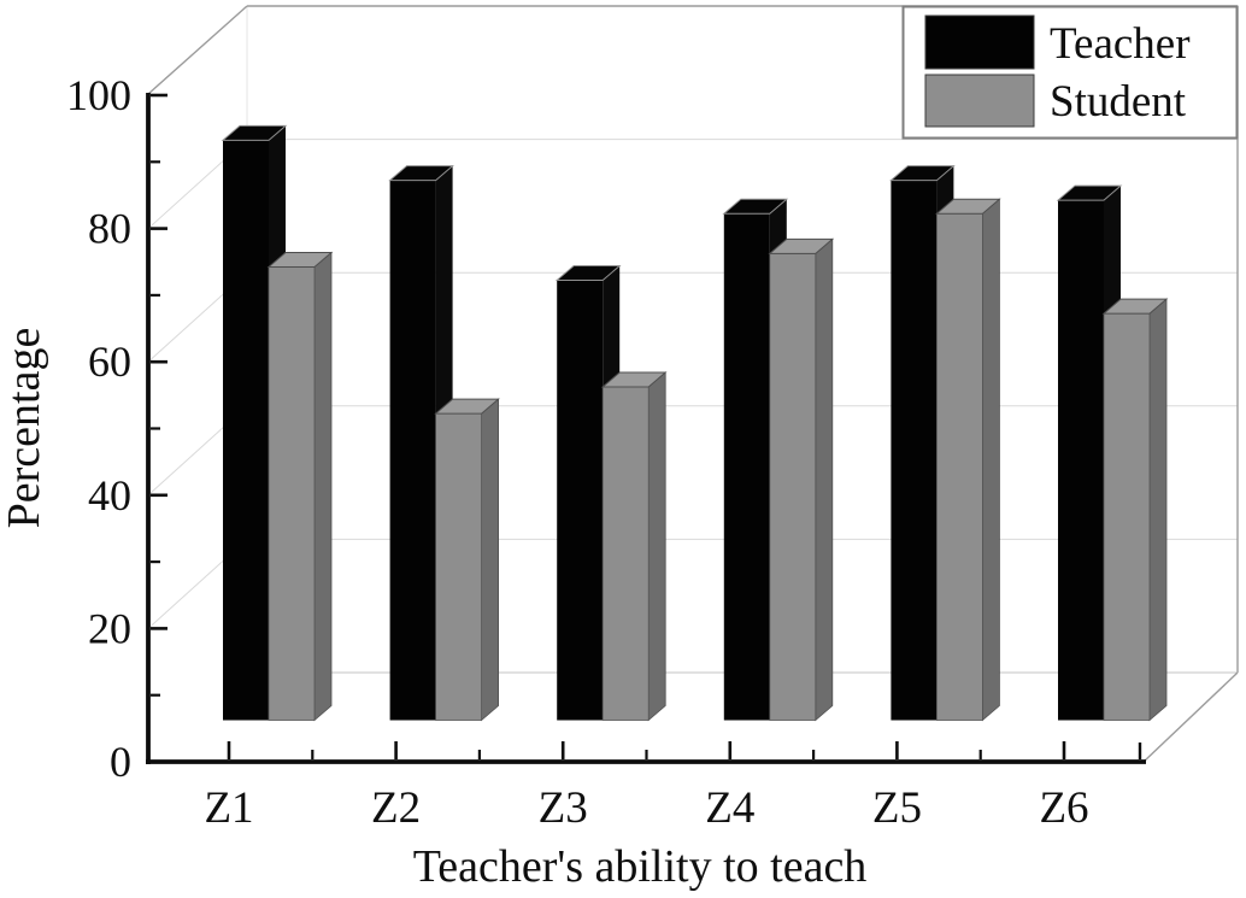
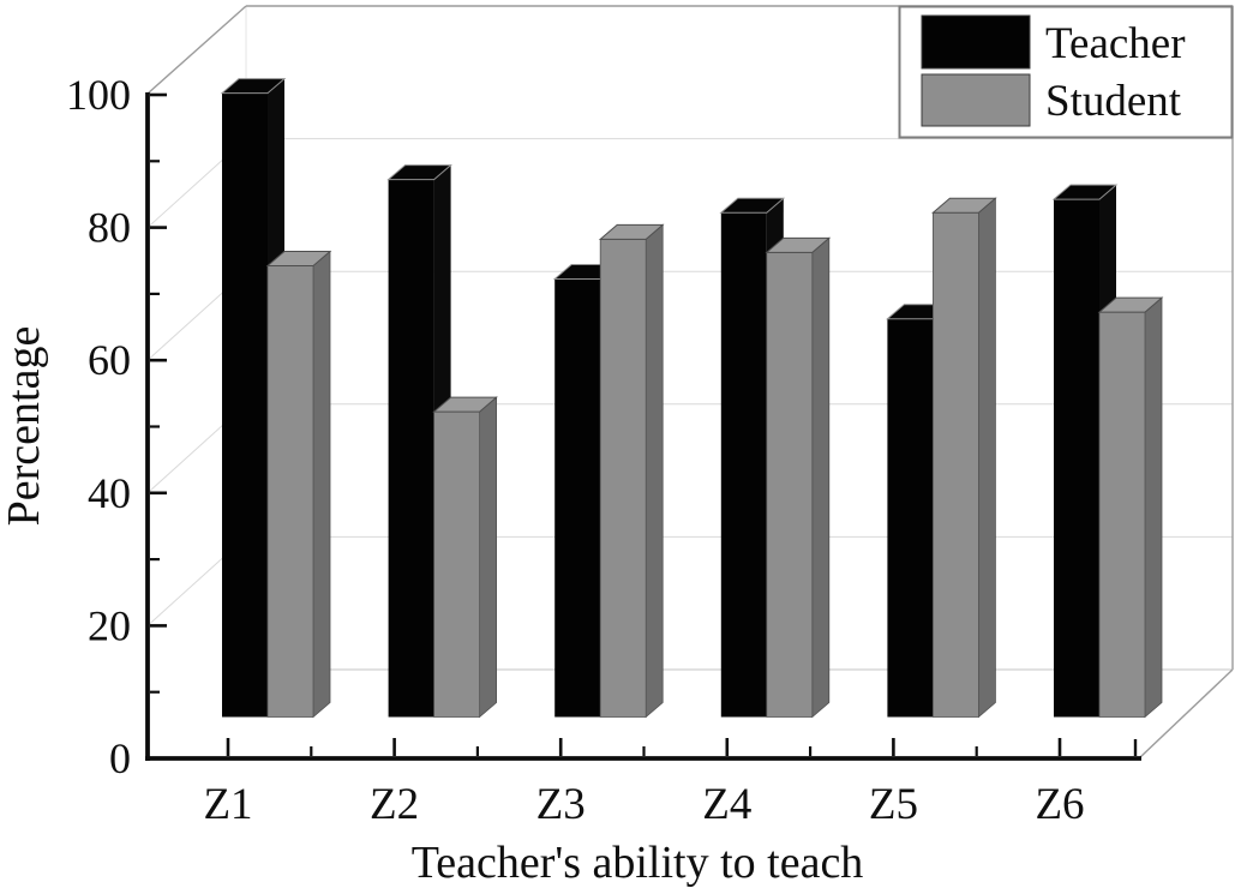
Teacher/Z1: 87 -> 94
Student/Z3: 50 -> 72
Teacher/Z5: 81 -> 60
